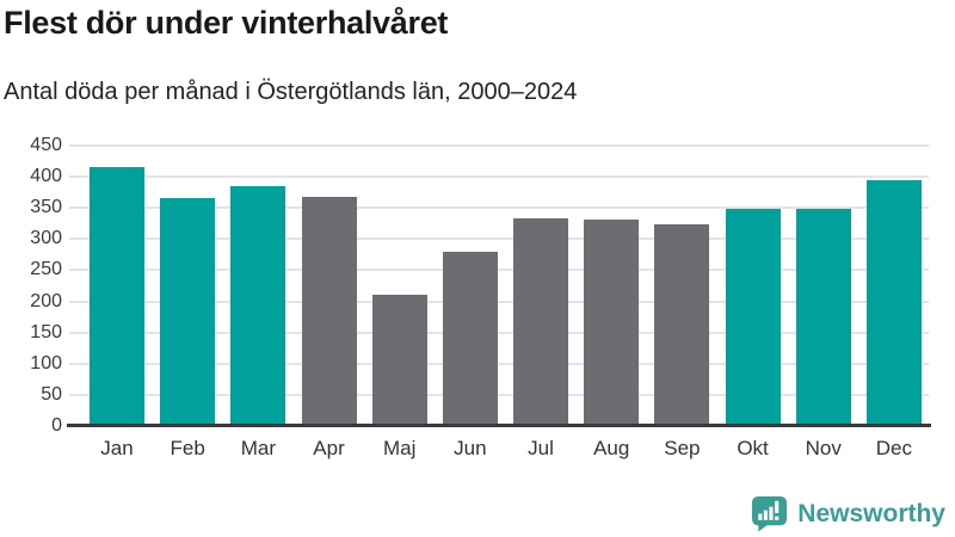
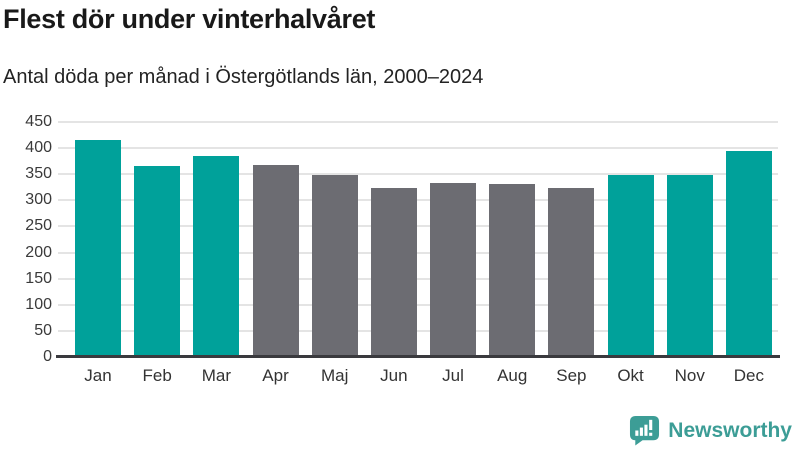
Maj: 210 -> 350
Jun: 280 -> 320
